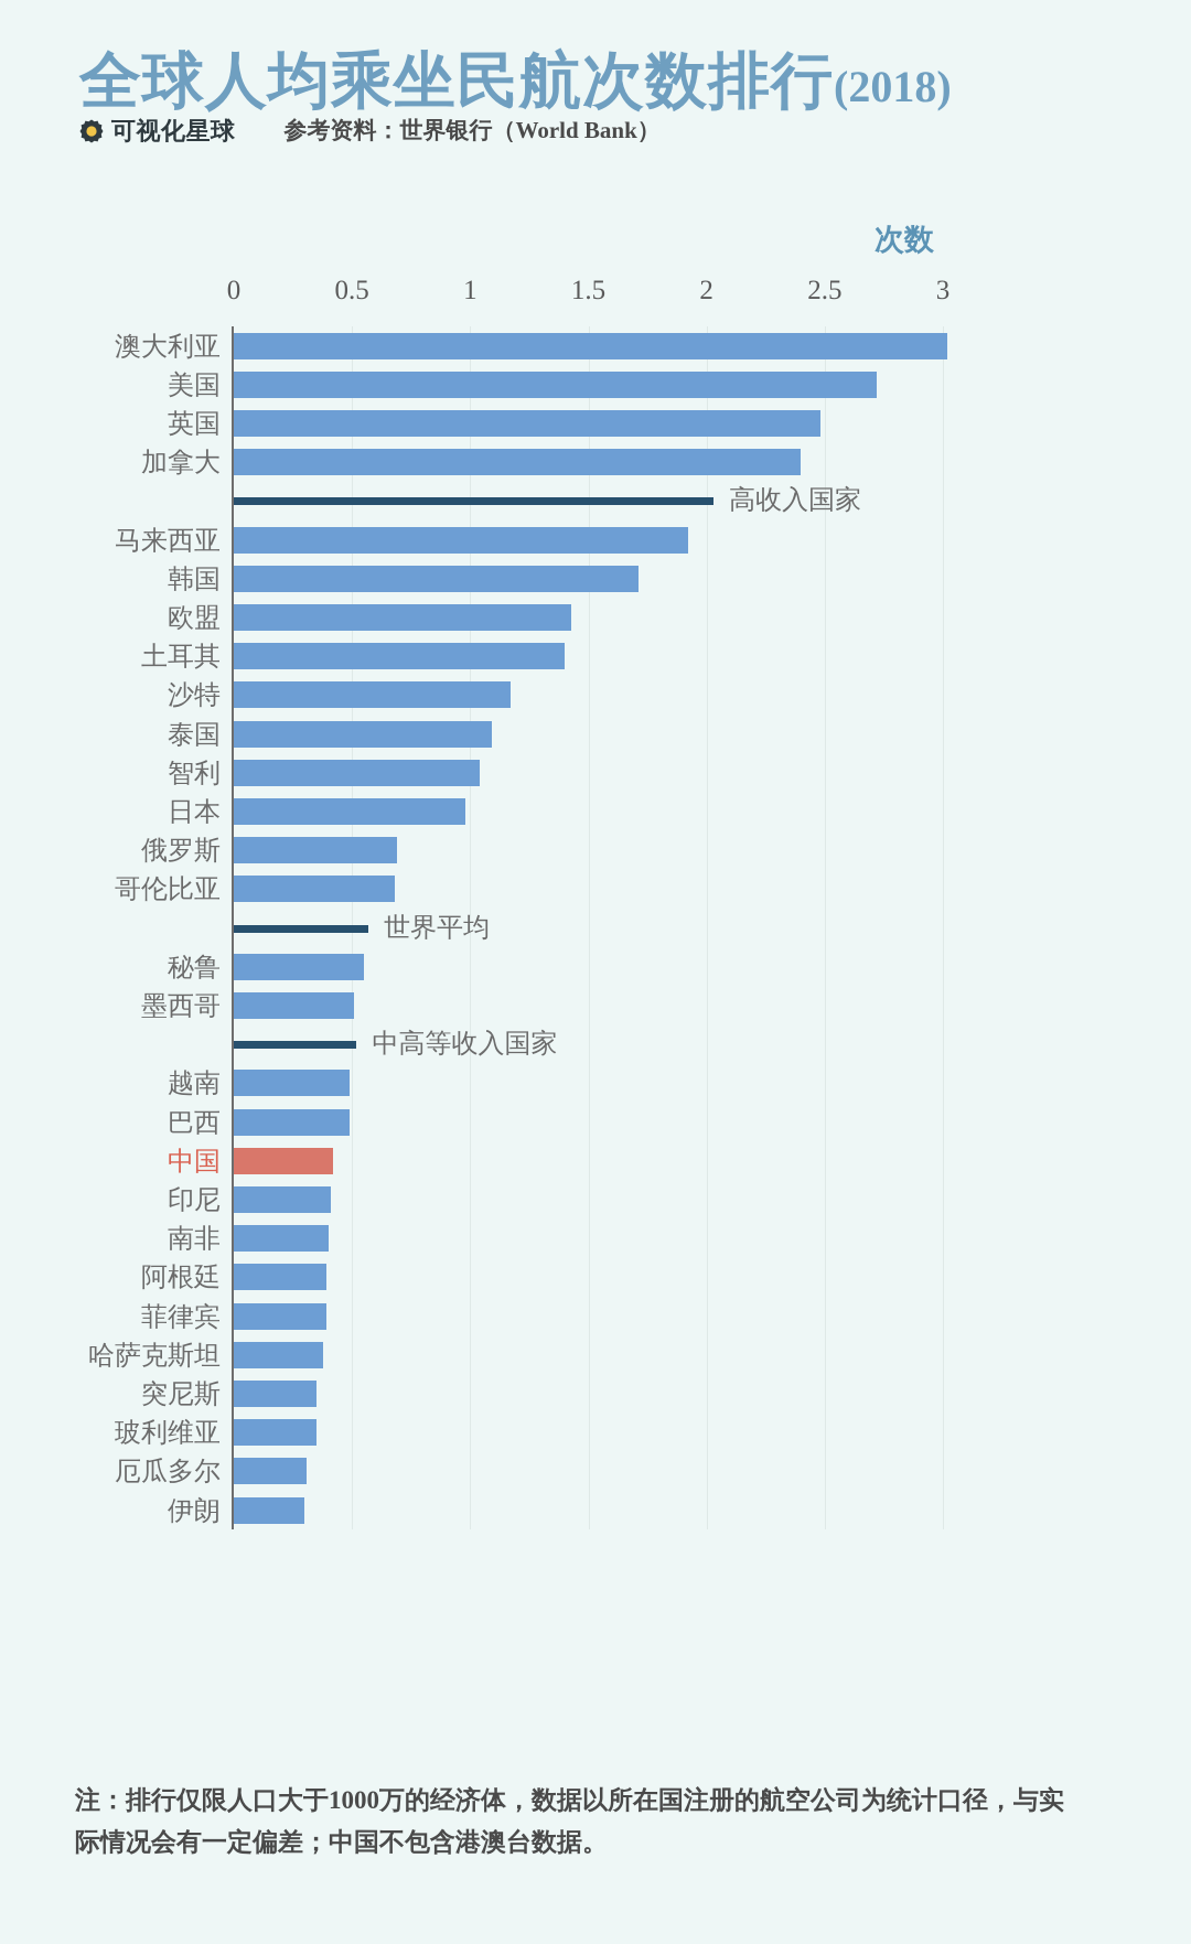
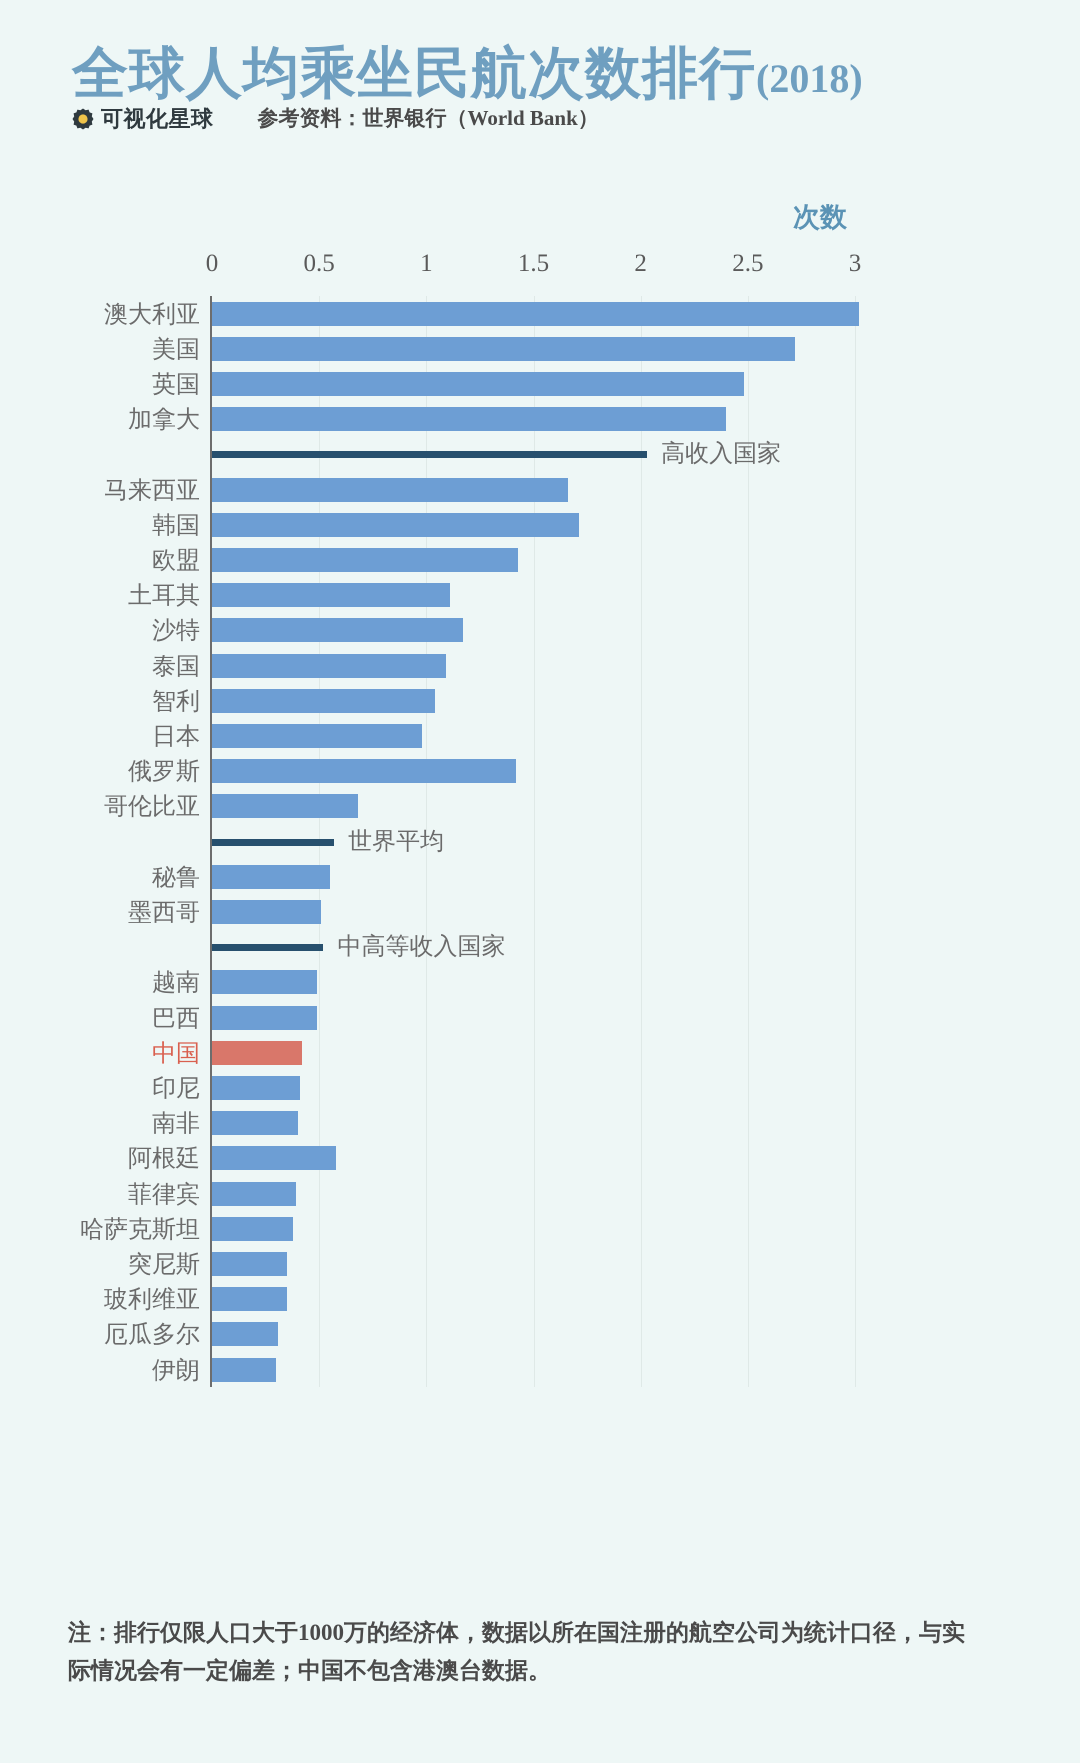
马来西亚: 1.92 -> 1.66
土耳其: 1.40 -> 1.11
俄罗斯: 0.69 -> 1.42
阿根廷: 0.39 -> 0.58
